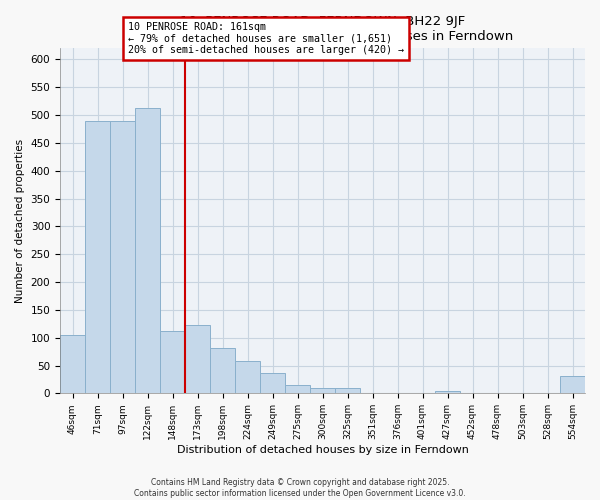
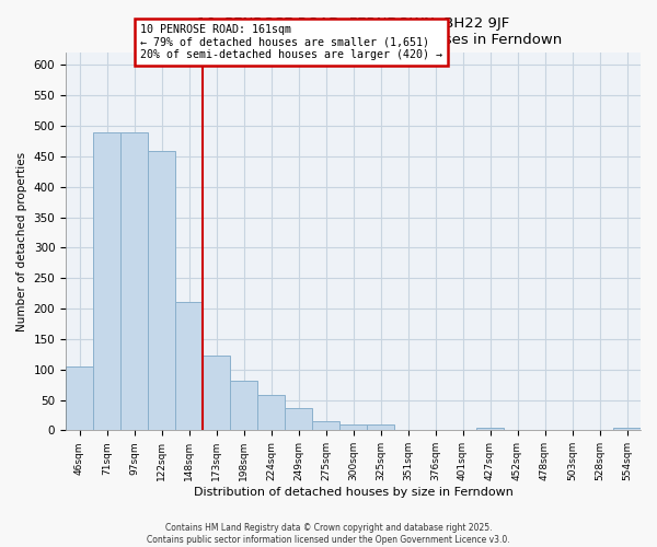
122sqm: 512 -> 458
148sqm: 112 -> 210
554sqm: 32 -> 4
